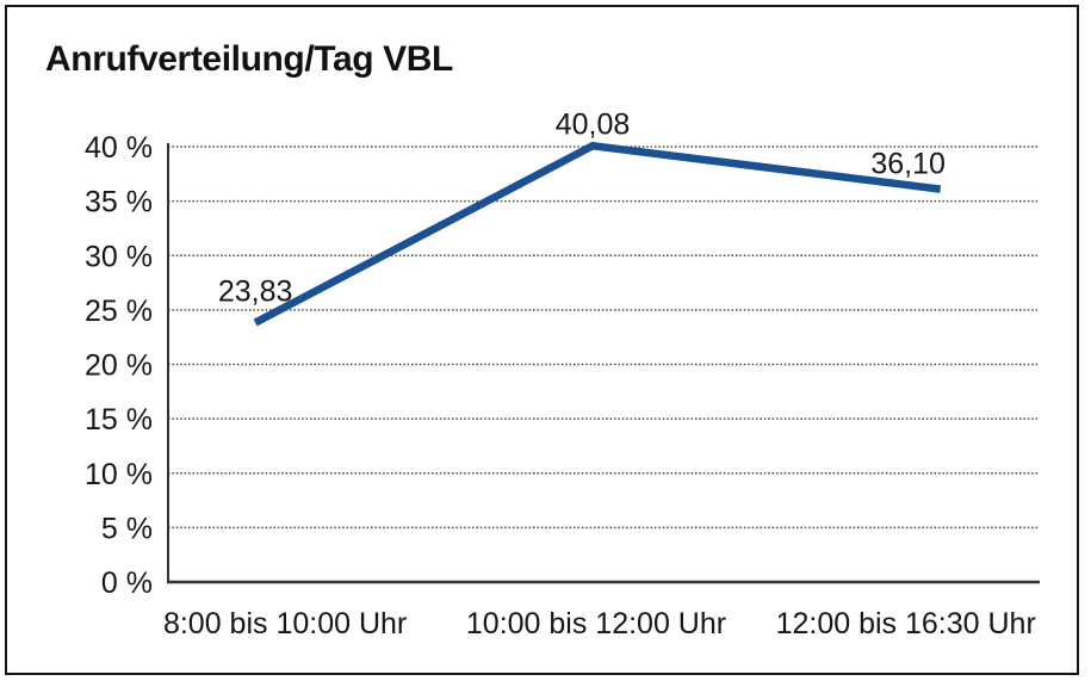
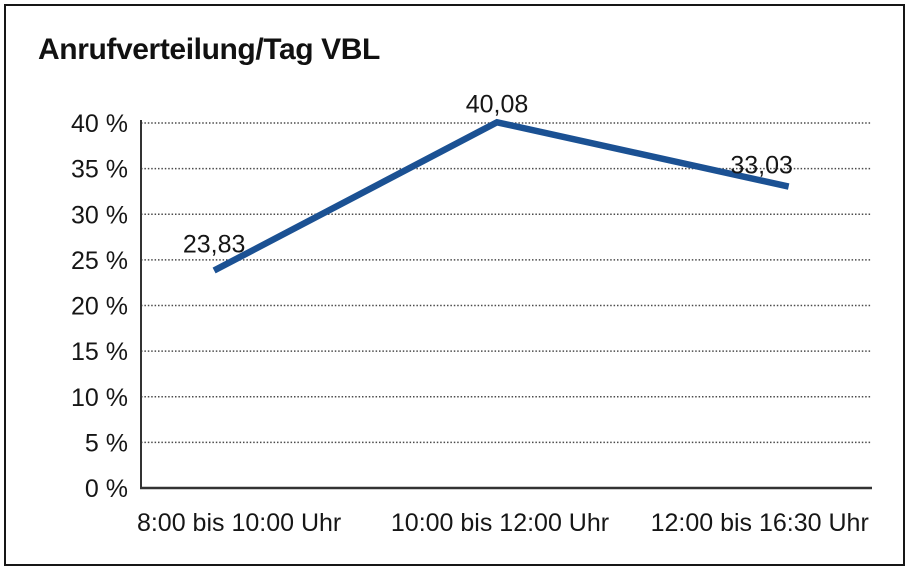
12:00 bis 16:30 Uhr: 36,10 -> 33,03
